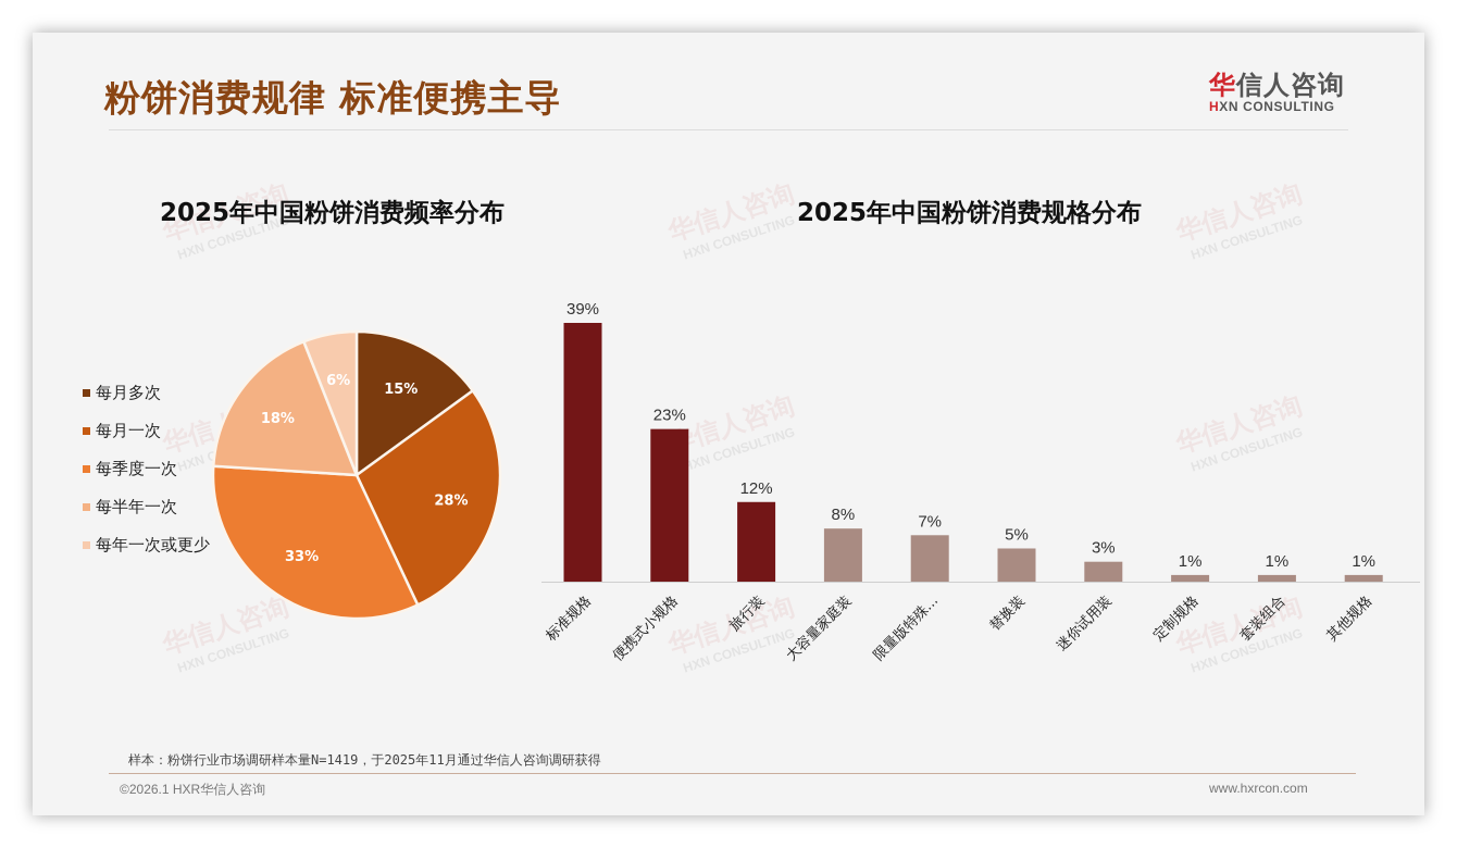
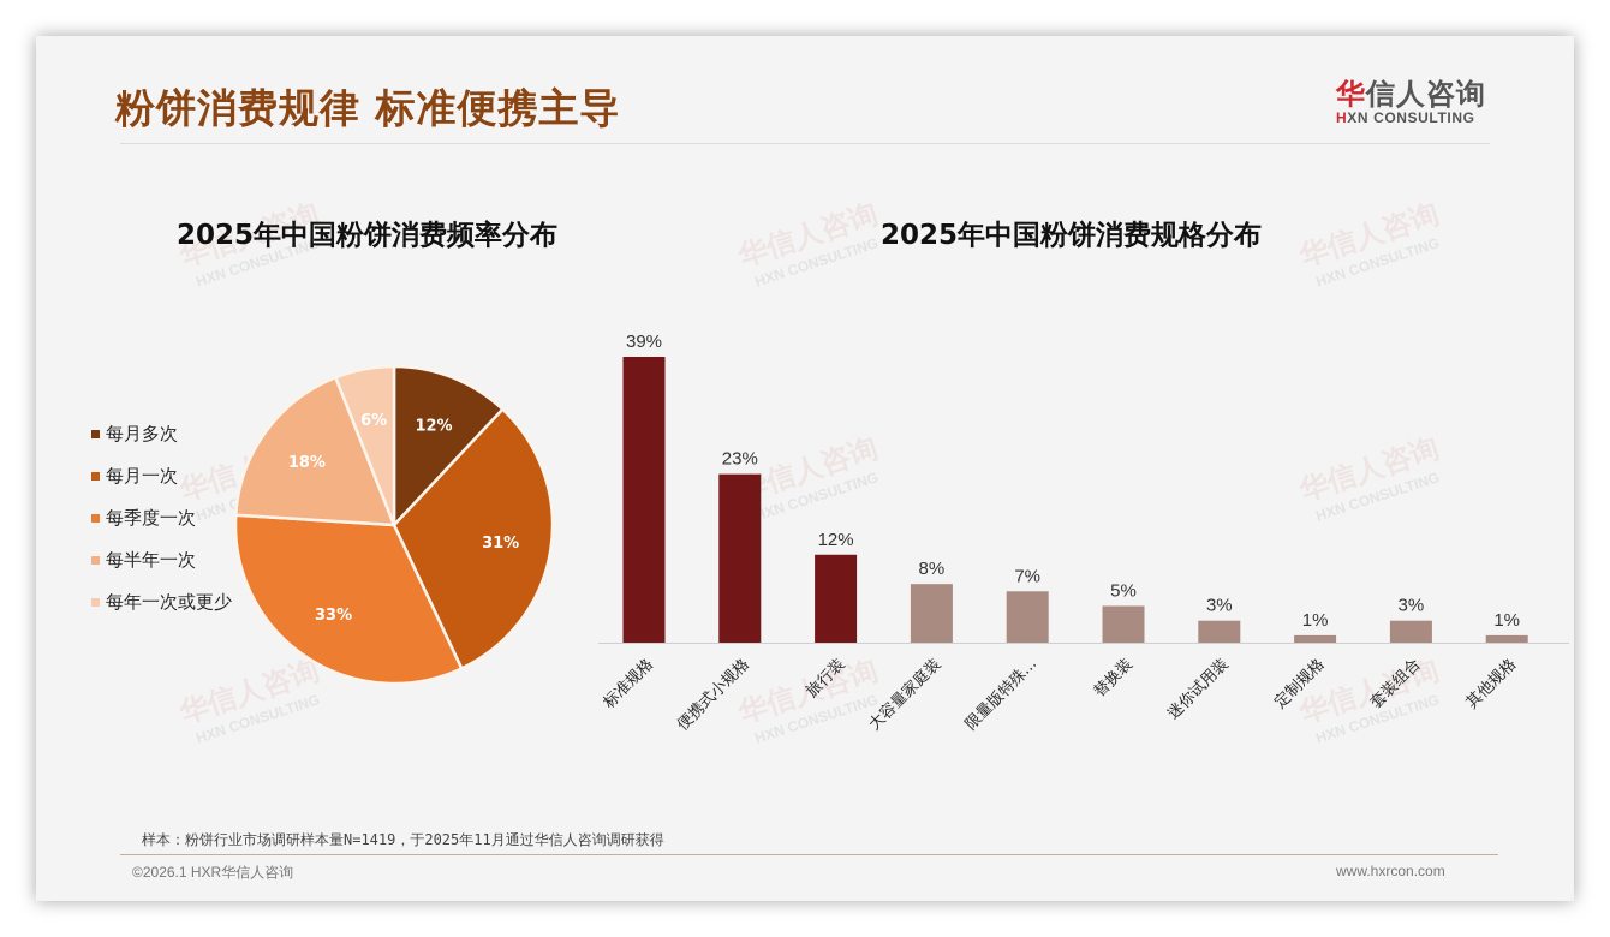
2025年中国粉饼消费频率分布/每月多次: 15% -> 12%
2025年中国粉饼消费频率分布/每月一次: 28% -> 31%
2025年中国粉饼消费规格分布/套装组合: 1% -> 3%
